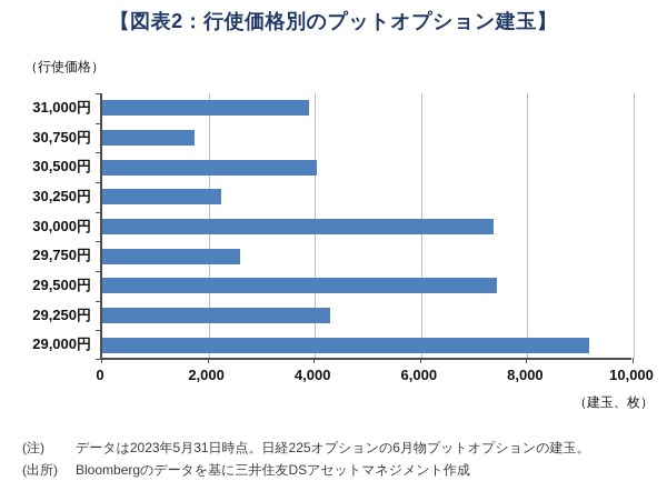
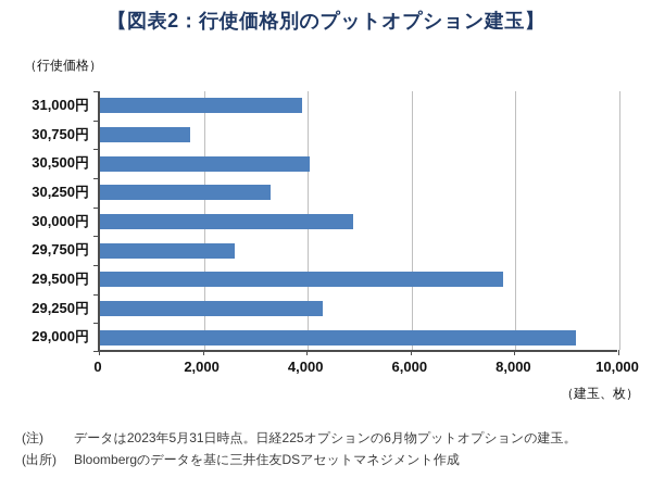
30,250円: 2200 -> 3300
30,000円: 7400 -> 4900
29,500円: 7400 -> 7800
